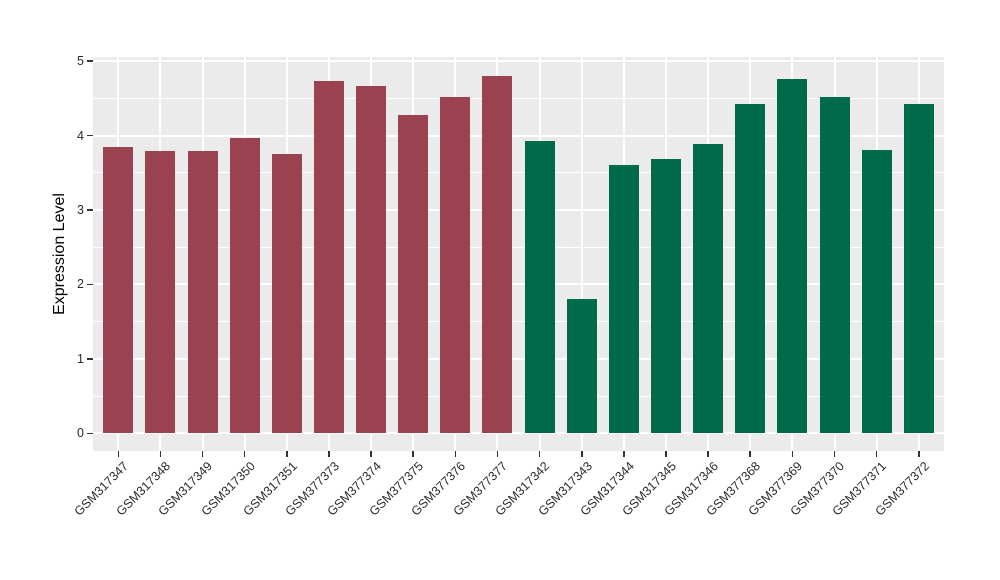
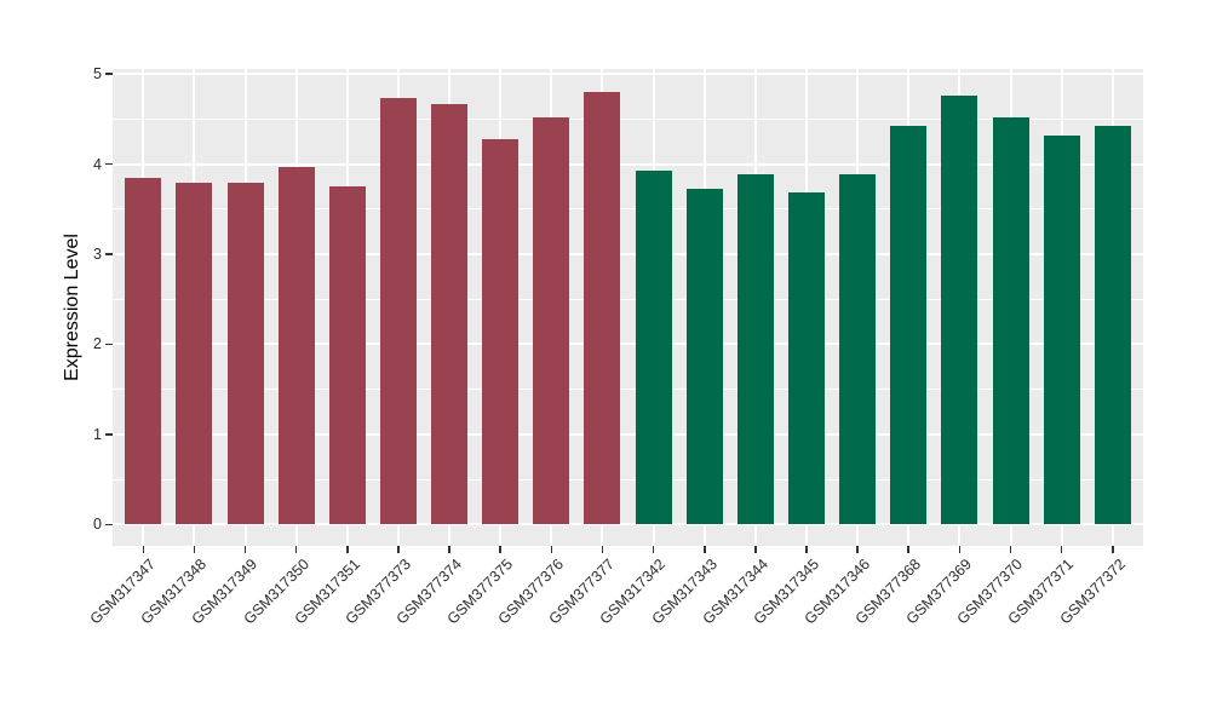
GSM317343: 1.8 -> 3.7
GSM317344: 3.6 -> 3.9
GSM377371: 3.8 -> 4.3
